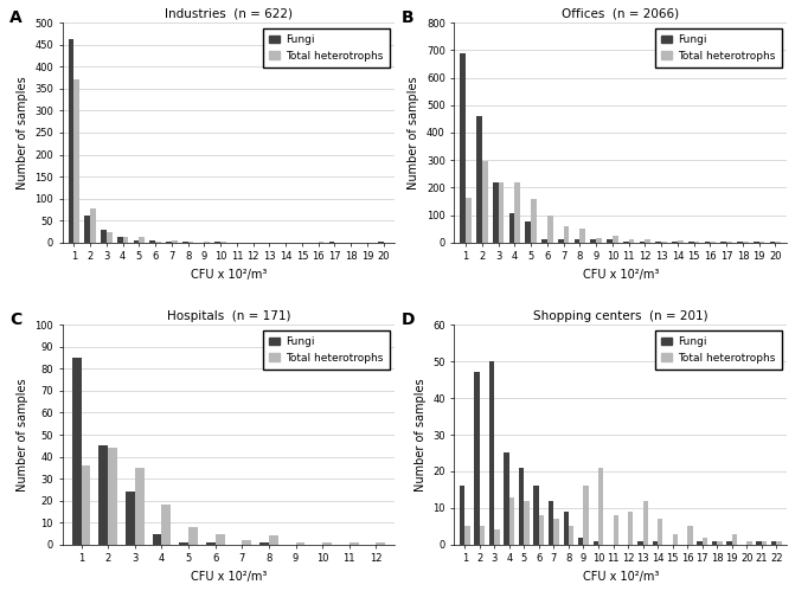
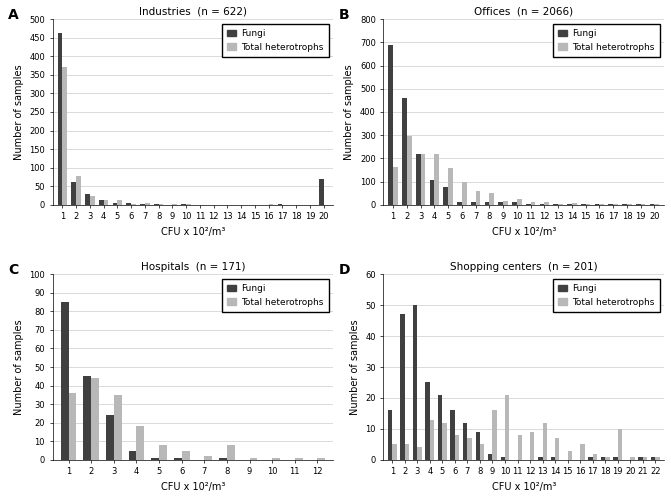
Industries (n = 622)/Fungi/20: 2 -> 70
Hospitals (n = 171)/Total heterotrophs/8: 4 -> 8
Shopping centers (n = 201)/Total heterotrophs/19: 3 -> 10
